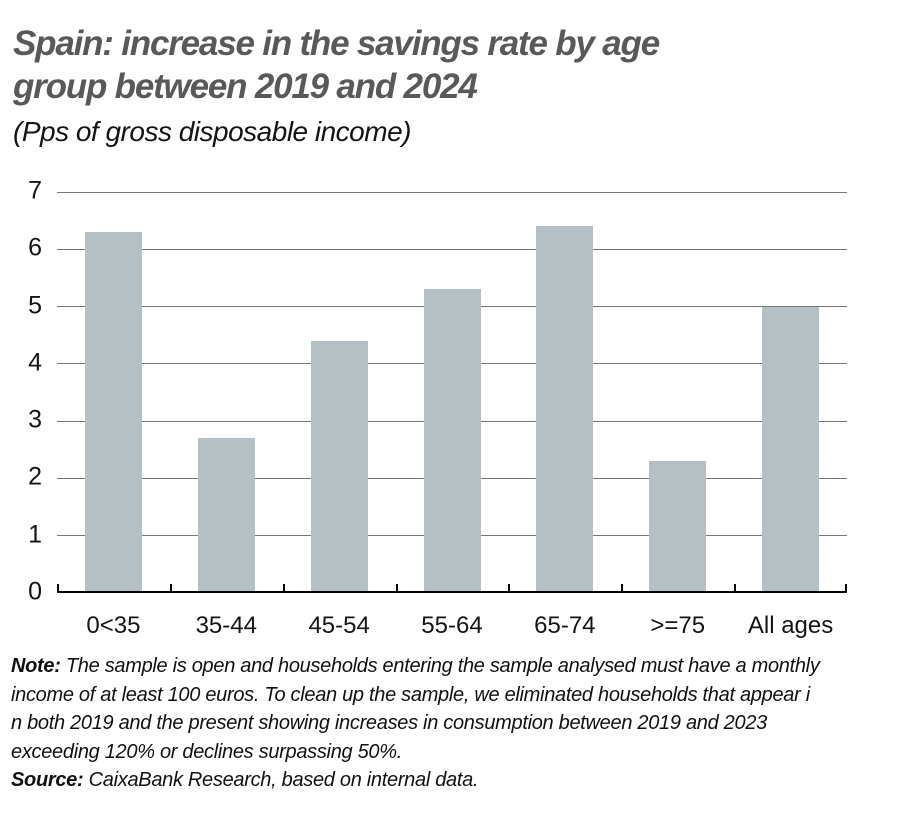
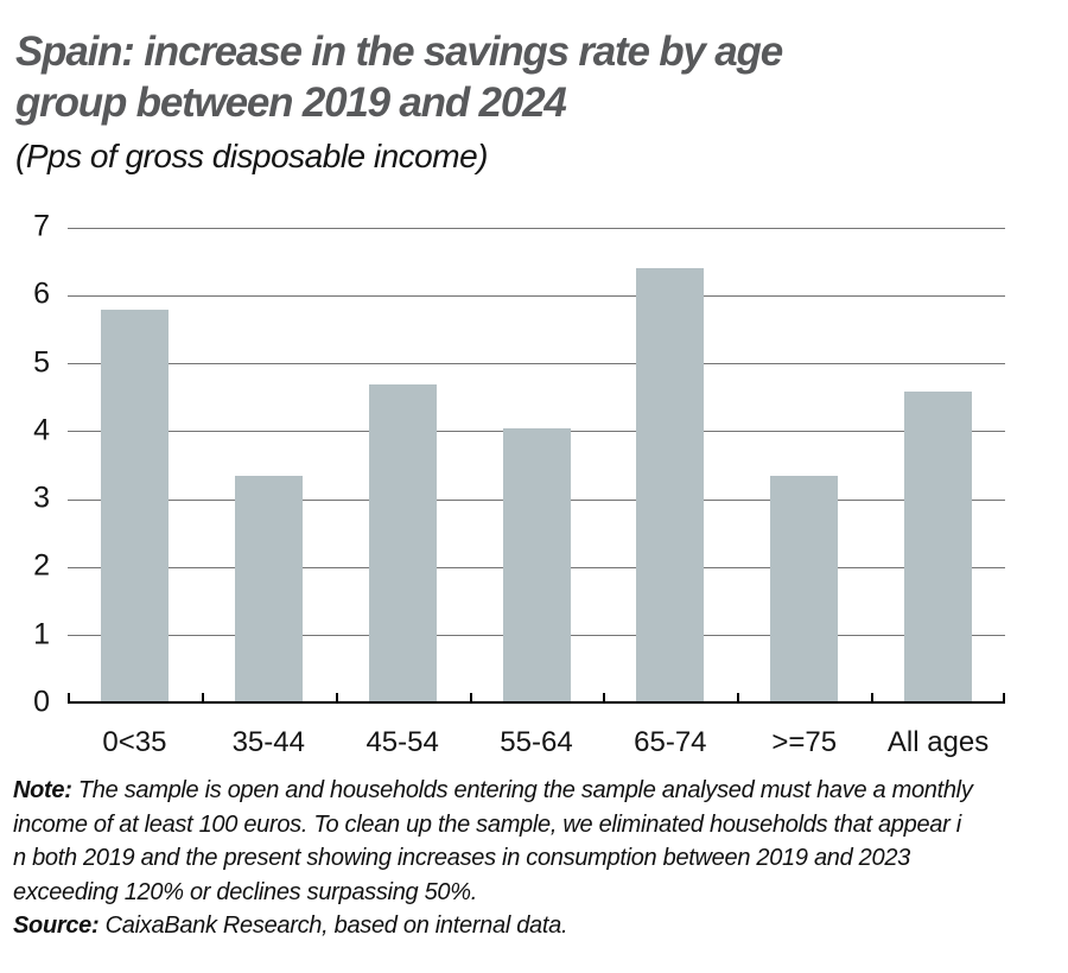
0<35: 6.3 -> 5.8
35-44: 2.7 -> 3.4
45-54: 4.4 -> 4.7
55-64: 5.3 -> 4.0
>=75: 2.3 -> 3.4
All ages: 5.0 -> 4.6
